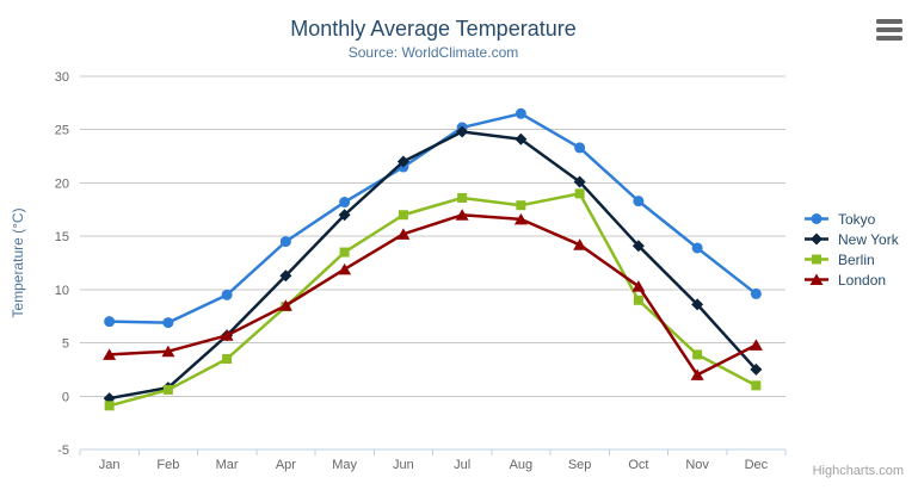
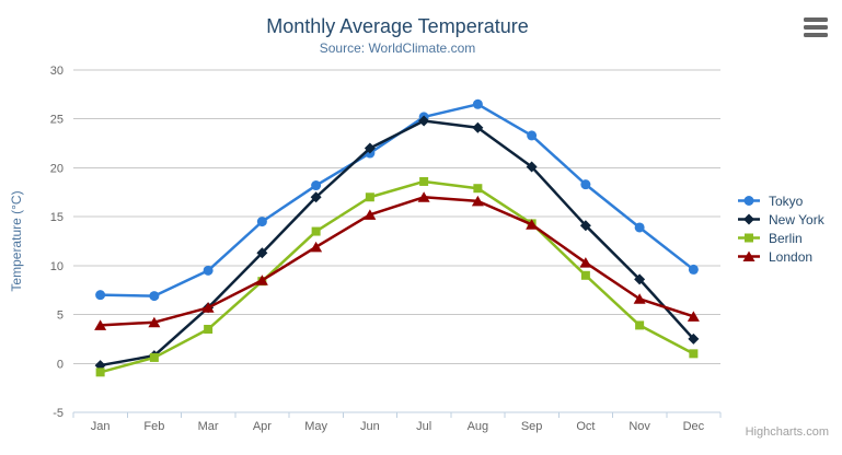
Berlin/Sep: 19 -> 14
London/Nov: 2 -> 7
